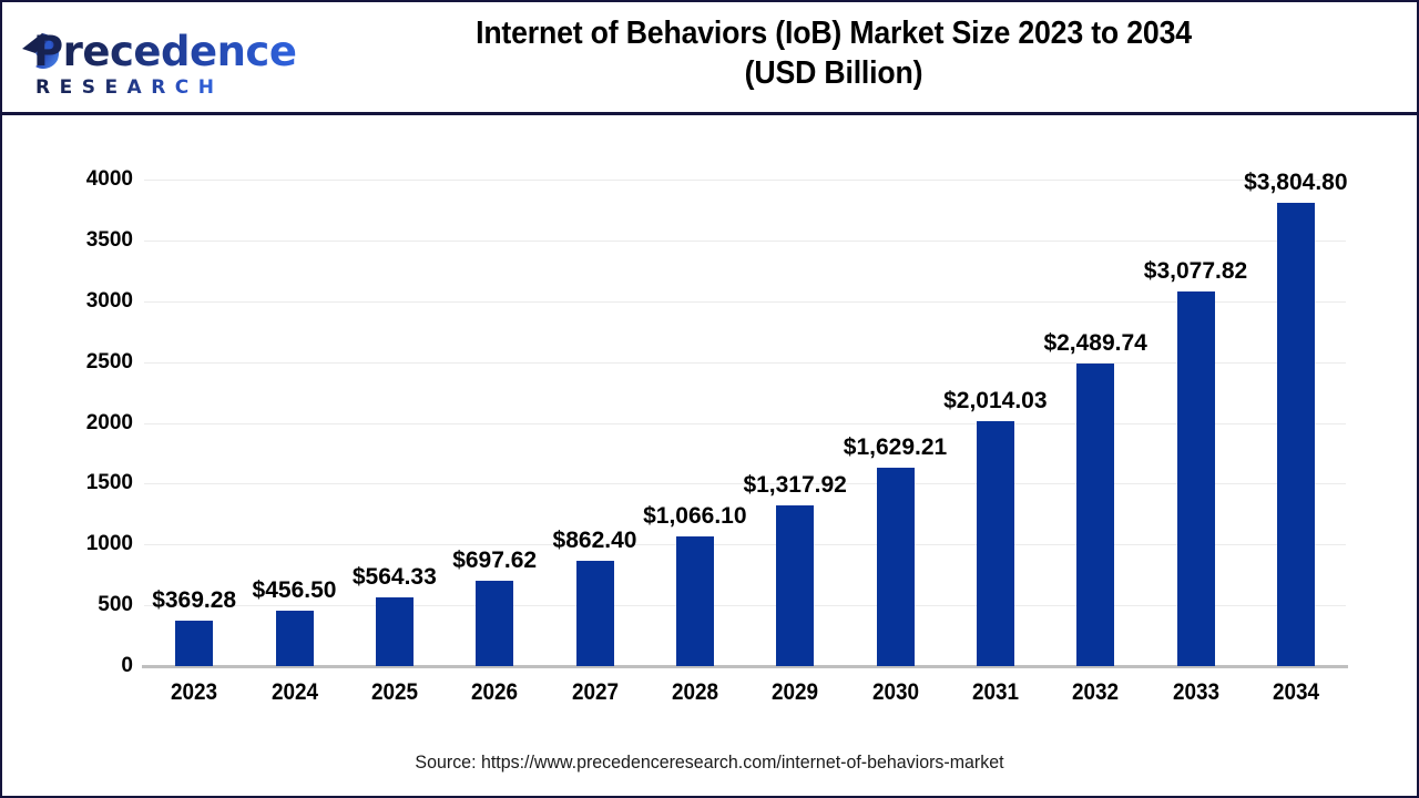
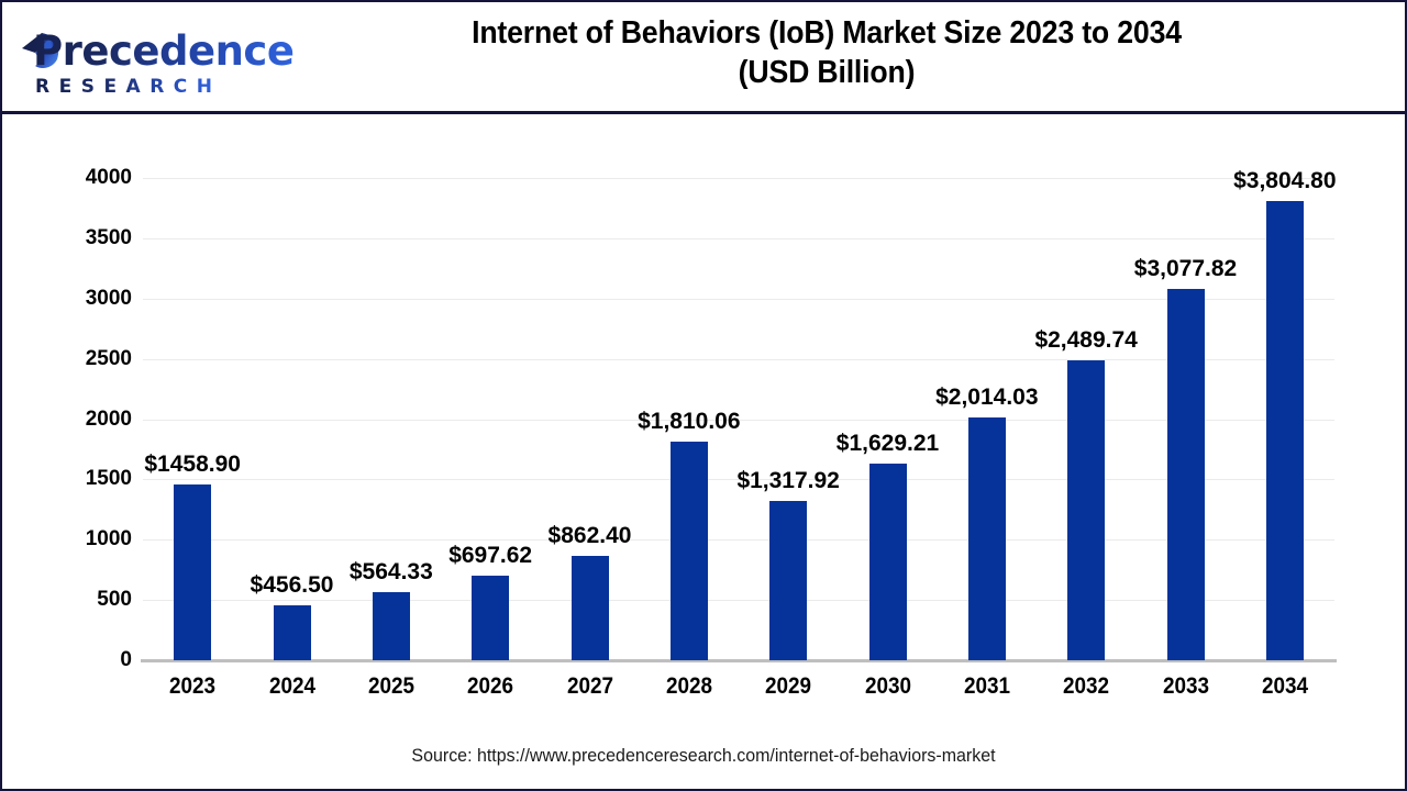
2023: $369.28 -> $1458.90
2028: $1,066.10 -> $1,810.06
